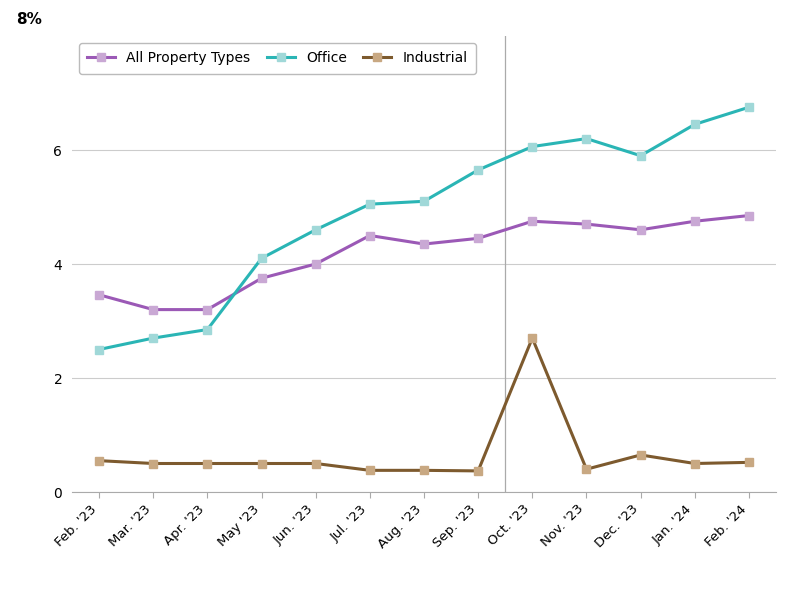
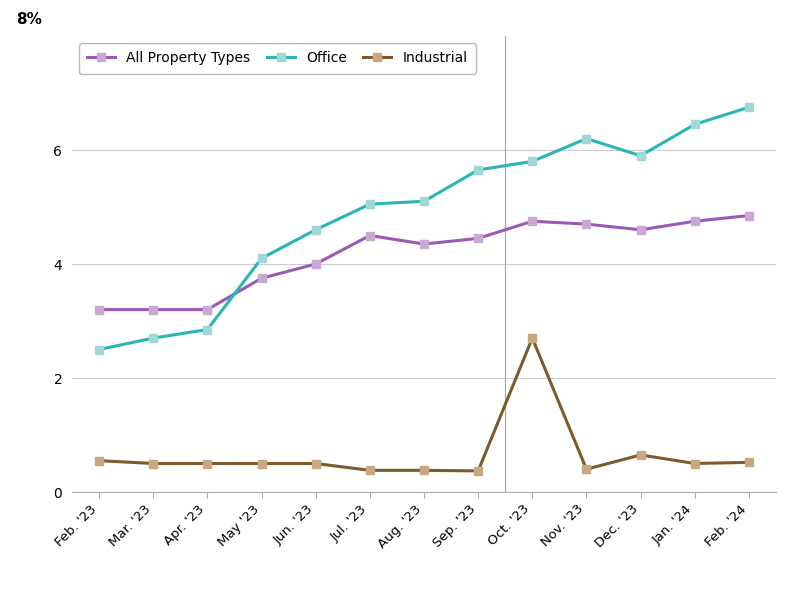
All Property Types/Feb. '23: 3.46 -> 3.20
Office/Oct. '23: 6.06 -> 5.80
